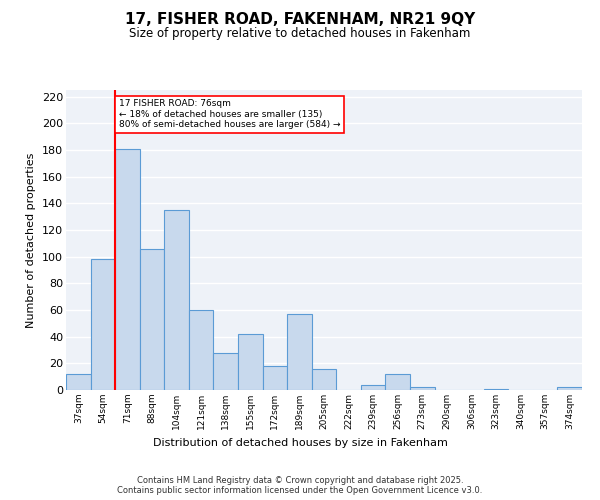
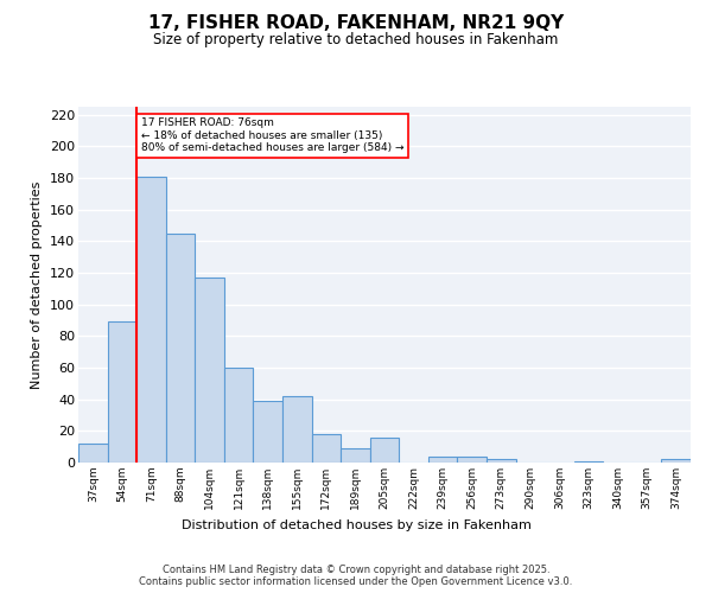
54sqm: 98 -> 89
88sqm: 106 -> 145
104sqm: 135 -> 117
138sqm: 28 -> 39
189sqm: 57 -> 9
256sqm: 12 -> 4
